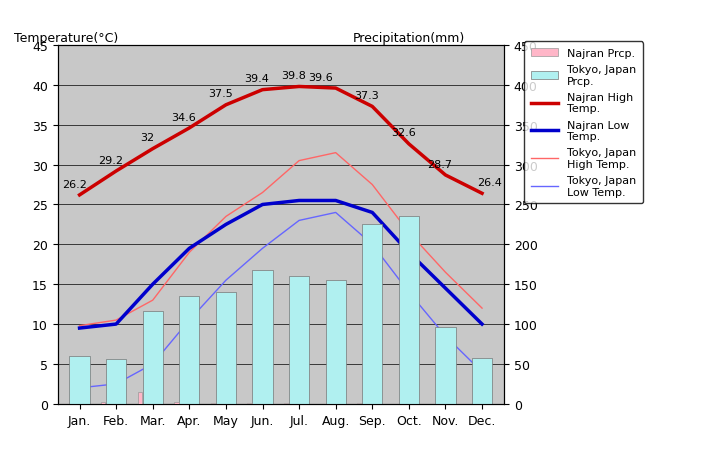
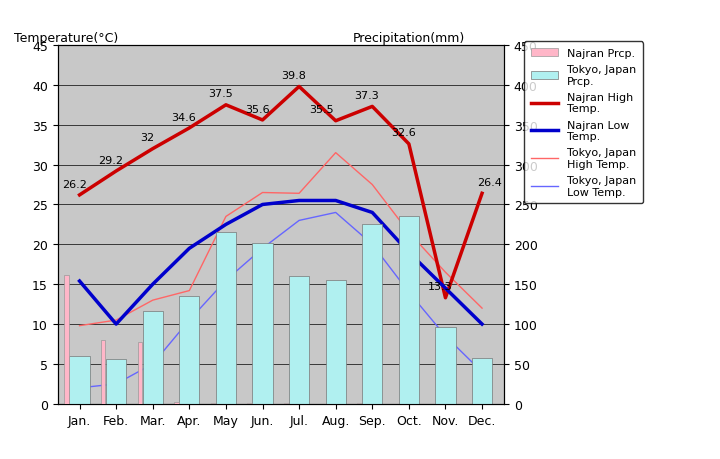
Najran Prcp./Jan.: 0 -> 162
Najran Low Temp./Jan.: 9.5 -> 15.4
Najran Prcp./Feb.: 2 -> 80
Najran Prcp./Mar.: 15 -> 78
Tokyo, Japan High Temp./Apr.: 19.0 -> 14.2
Tokyo, Japan Prcp./May: 140 -> 216
Najran High Temp./Jun.: 39.4 -> 35.6
Tokyo, Japan Prcp./Jun.: 168 -> 202
Tokyo, Japan High Temp./Jul.: 30.5 -> 26.4
Najran High Temp./Aug.: 39.6 -> 35.5
Najran High Temp./Nov.: 28.7 -> 13.3
